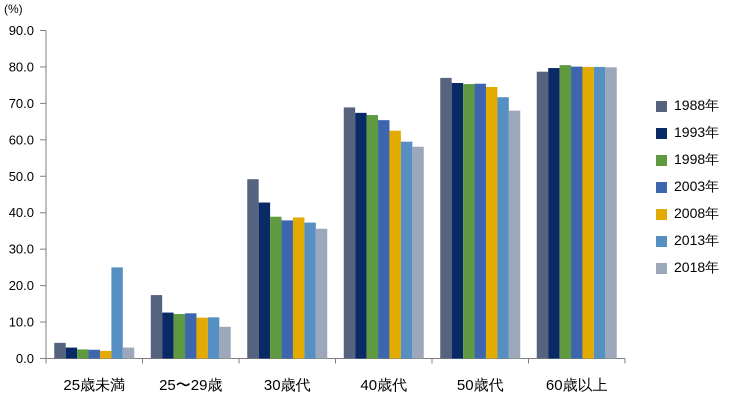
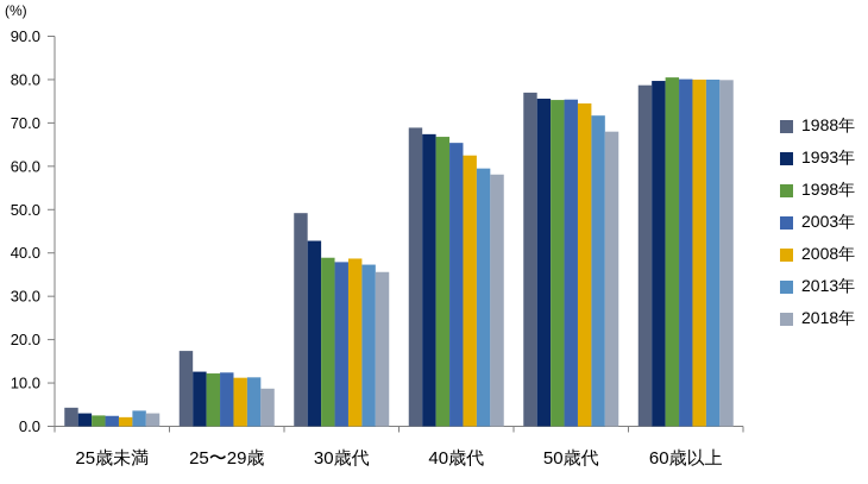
2013年/25歳未満: 25 -> 4
